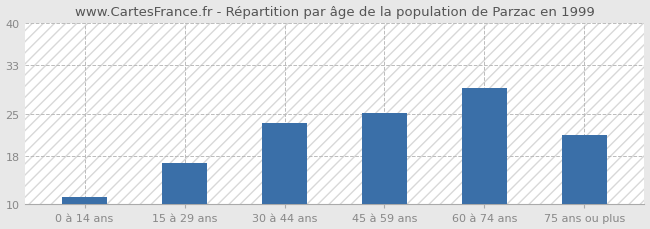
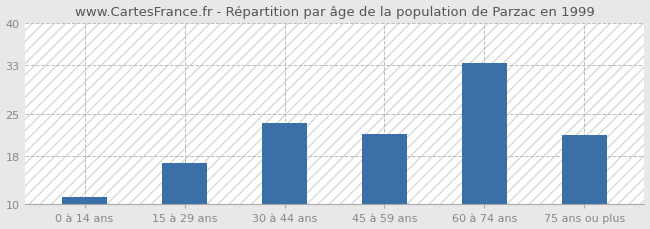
45 à 59 ans: 25.1 -> 21.6
60 à 74 ans: 29.2 -> 33.4
